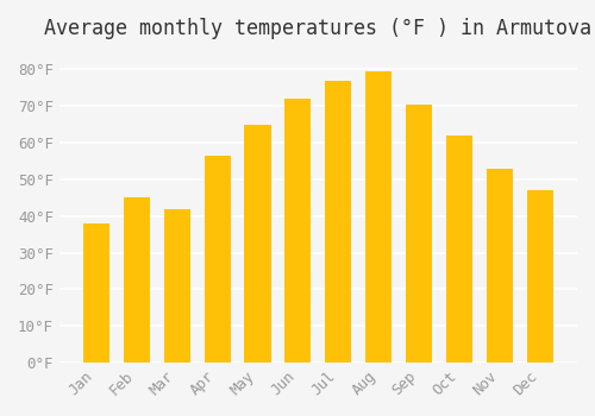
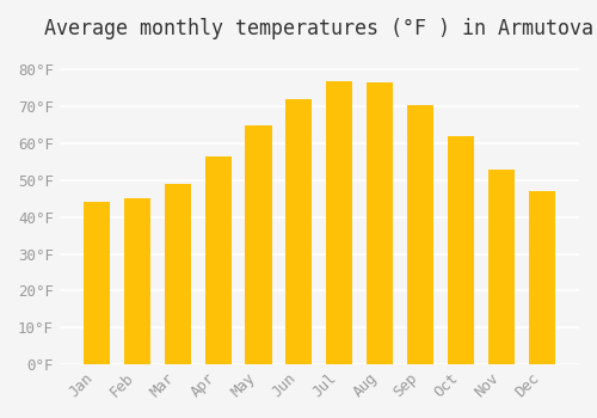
Jan: 38.0°F -> 44.0°F
Mar: 42.0°F -> 49.0°F
Aug: 79.5°F -> 76.5°F
